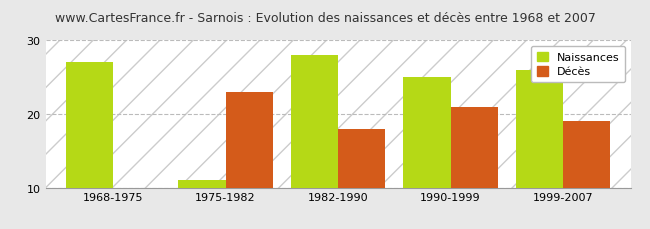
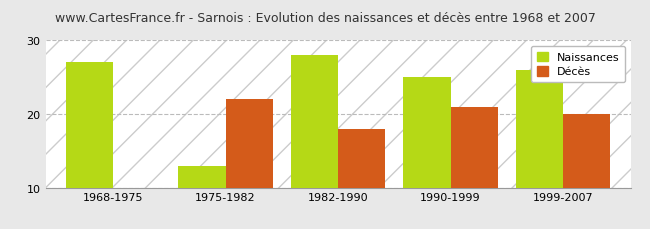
Naissances/1975-1982: 11 -> 13
Décès/1975-1982: 23 -> 22
Décès/1999-2007: 19 -> 20
